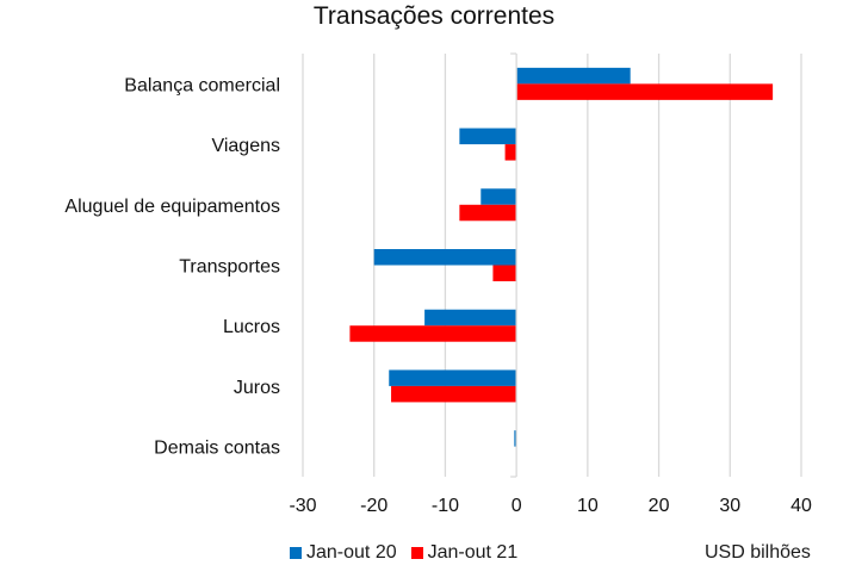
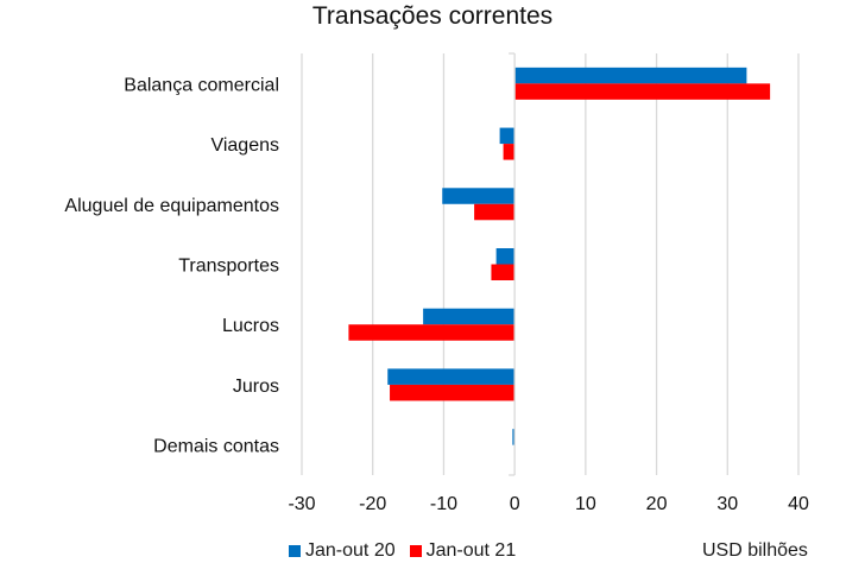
Jan-out 20/Balança comercial: 16 -> 33
Jan-out 20/Viagens: -8 -> -2
Jan-out 20/Aluguel de equipamentos: -5 -> -10
Jan-out 21/Aluguel de equipamentos: -8 -> -6
Jan-out 20/Transportes: -20 -> -3
